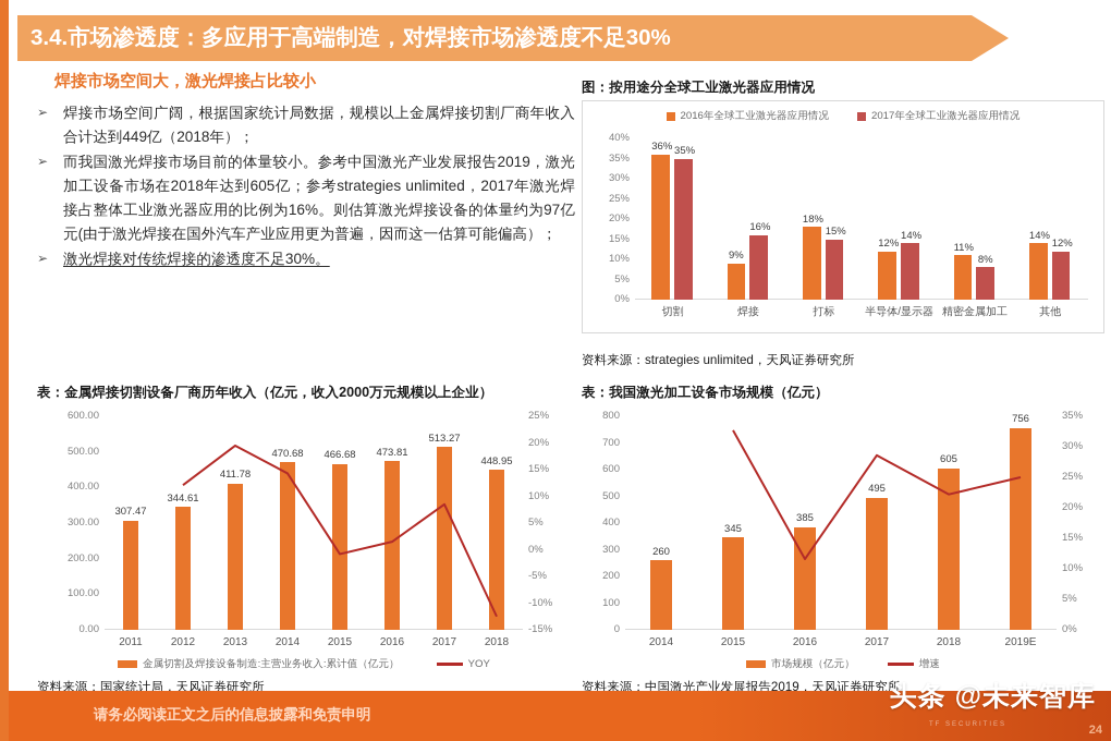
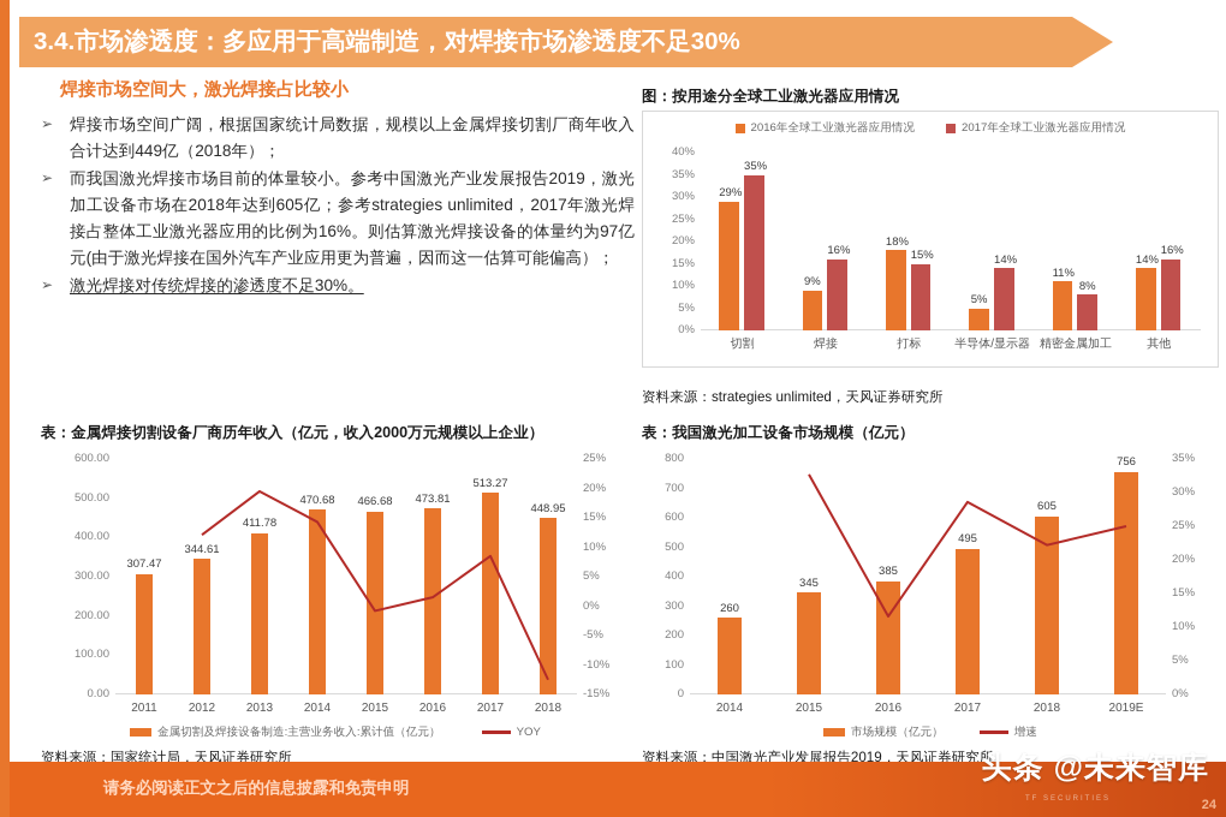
图：按用途分全球工业激光器应用情况/2016年全球工业激光器应用情况/切割: 36% -> 29%
图：按用途分全球工业激光器应用情况/2016年全球工业激光器应用情况/半导体/显示器: 12% -> 5%
图：按用途分全球工业激光器应用情况/2017年全球工业激光器应用情况/其他: 12% -> 16%
